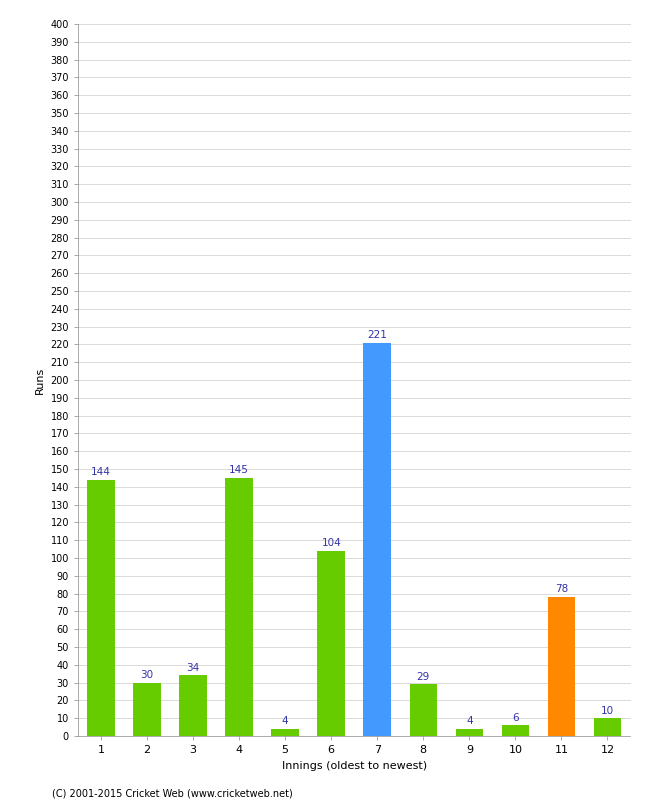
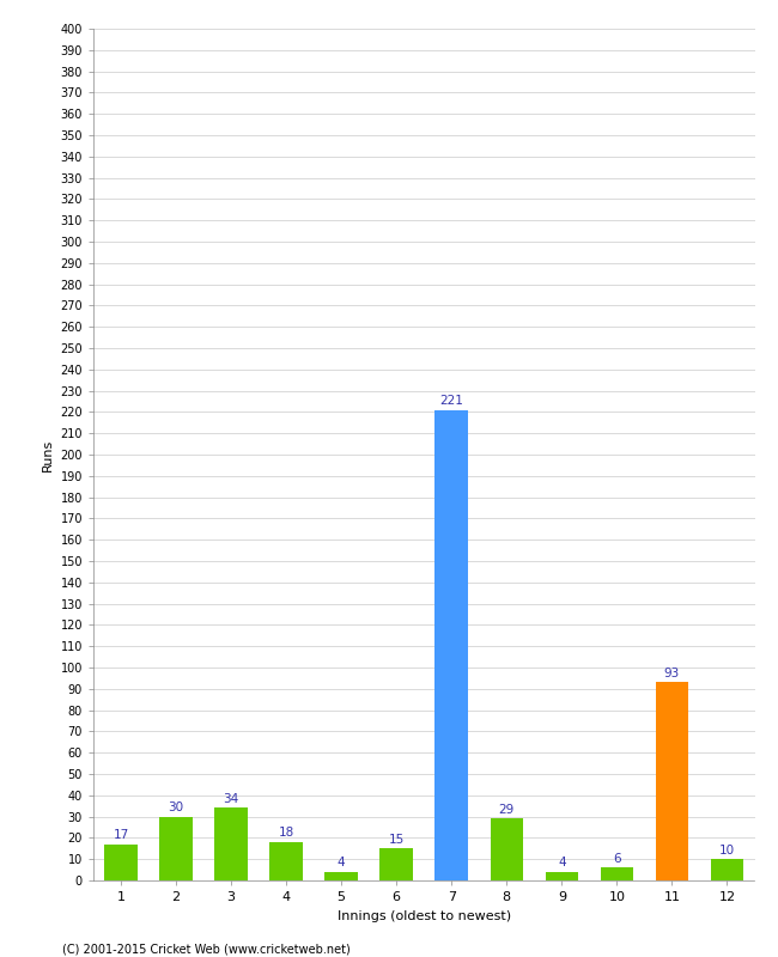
1: 144 -> 17
4: 145 -> 18
6: 104 -> 15
11: 78 -> 93
